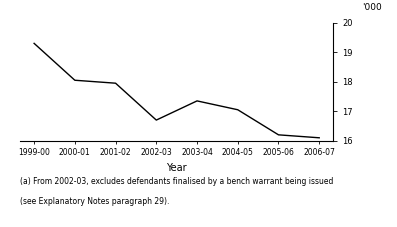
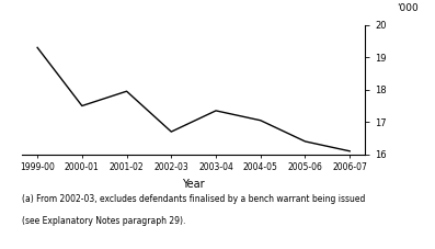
2000-01: 18.05 -> 17.50
2005-06: 16.20 -> 16.40
